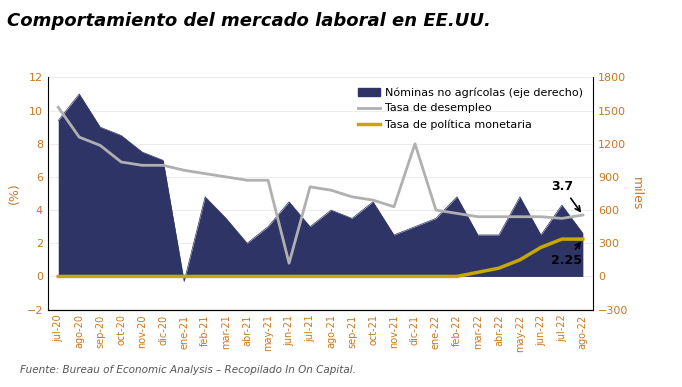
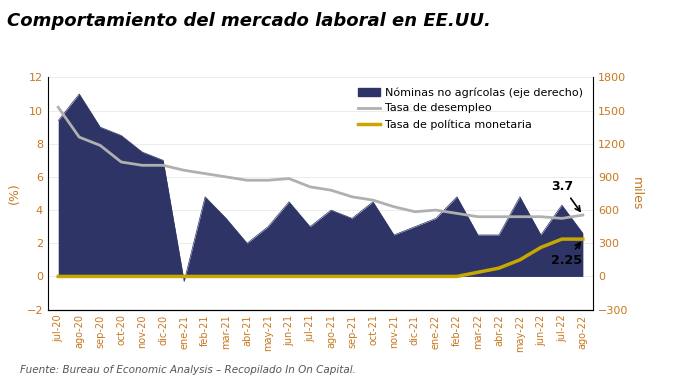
Tasa de desempleo/jun-21: 0.8 -> 5.9
Tasa de desempleo/dic-21: 8.0 -> 3.9
